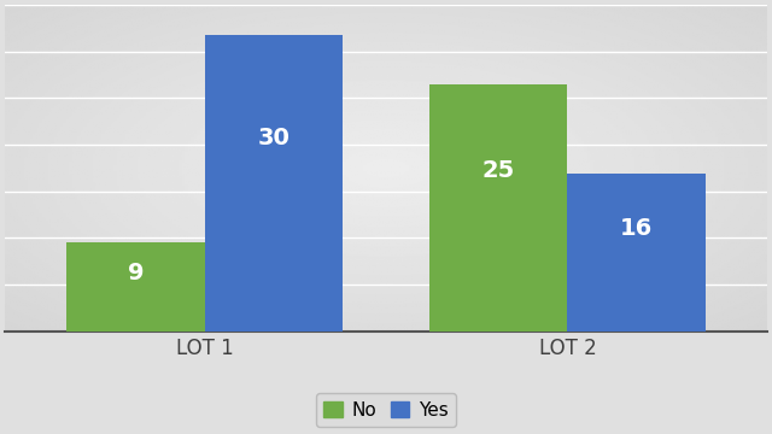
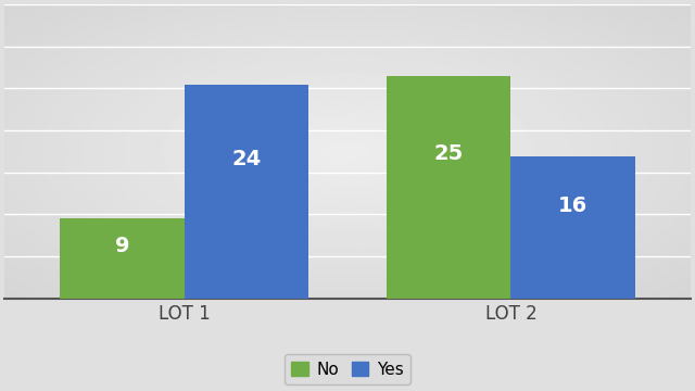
Yes/LOT 1: 30 -> 24
